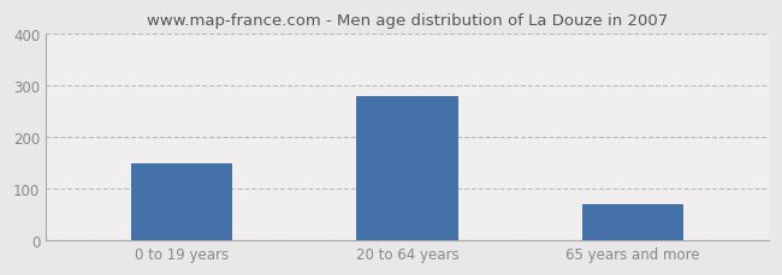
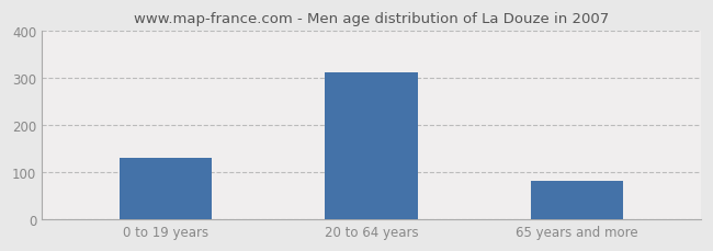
0 to 19 years: 150 -> 130
20 to 64 years: 280 -> 313
65 years and more: 70 -> 82
